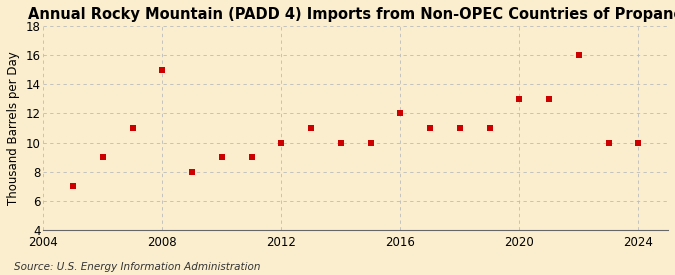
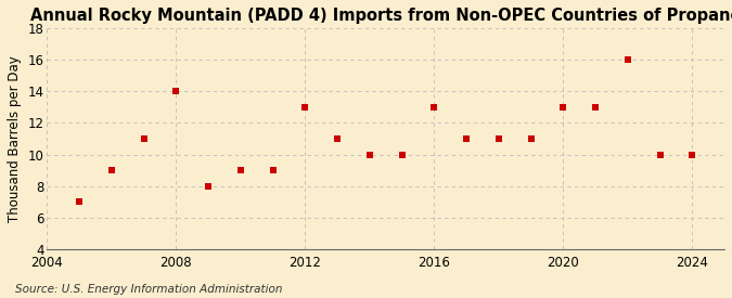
2008: 15 -> 14
2012: 10 -> 13
2016: 12 -> 13
